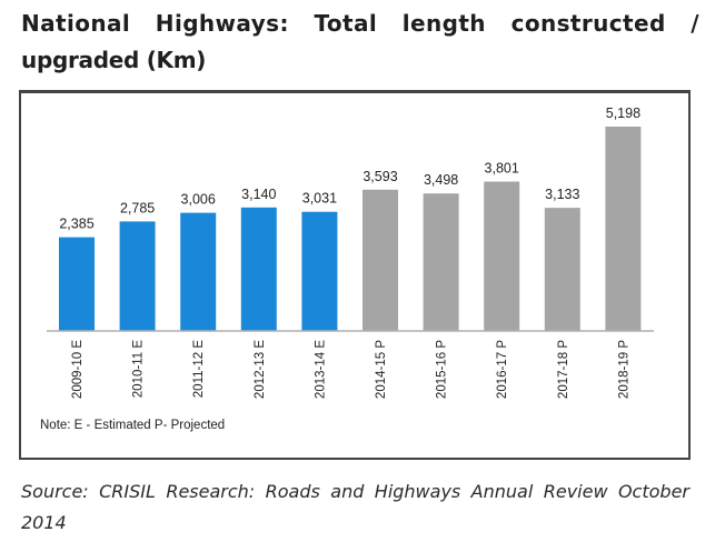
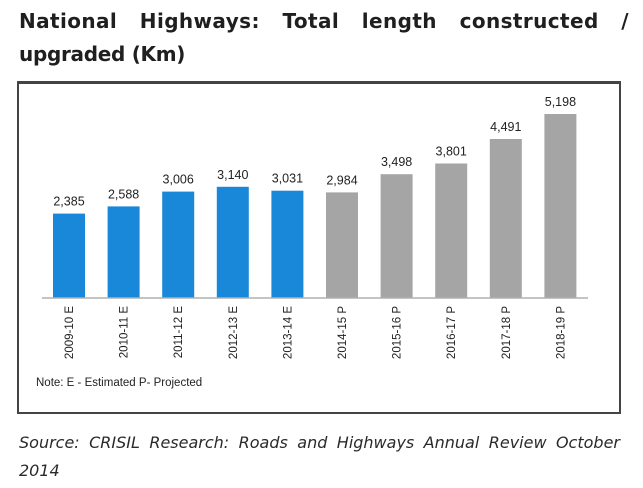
2010-11 E: 2,785 -> 2,588
2014-15 P: 3,593 -> 2,984
2017-18 P: 3,133 -> 4,491
